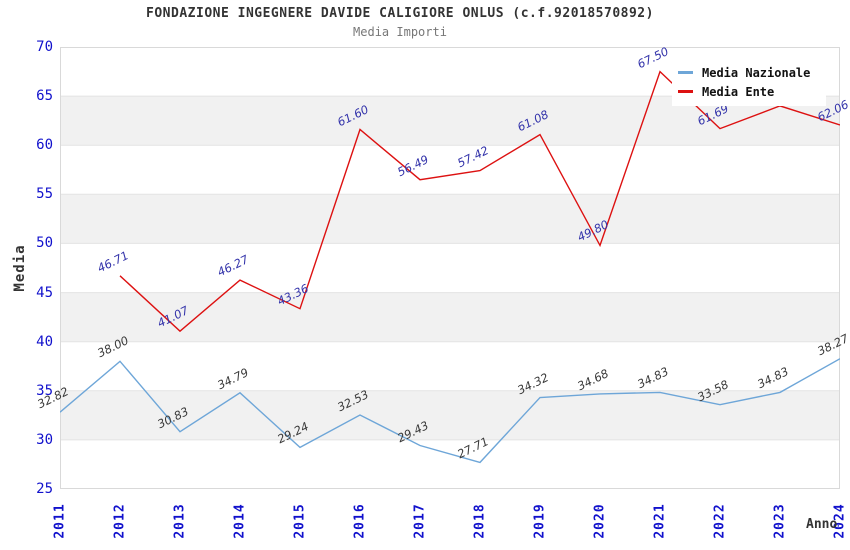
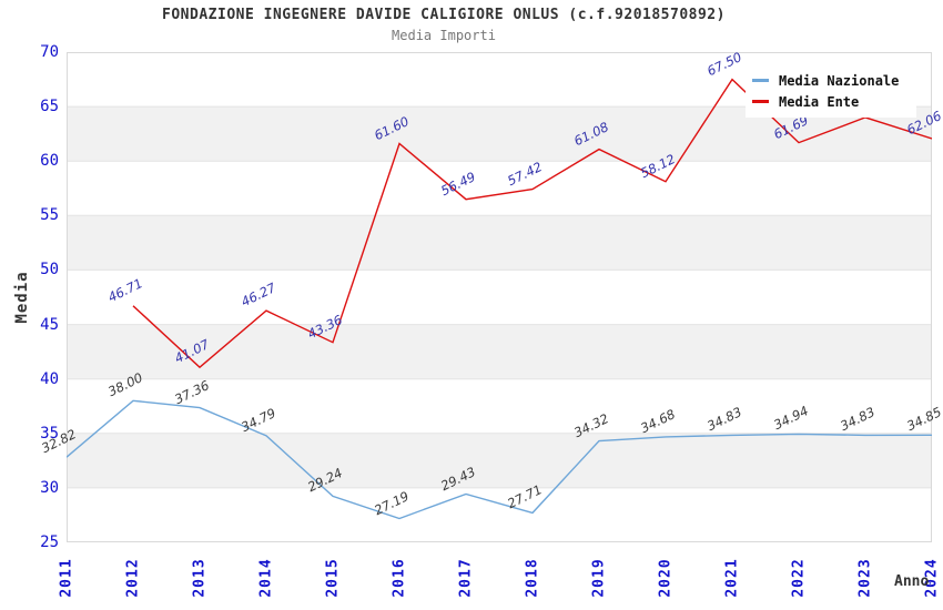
Media Nazionale/2013: 30.83 -> 37.36
Media Nazionale/2016: 32.53 -> 27.19
Media Ente/2020: 49.80 -> 58.12
Media Nazionale/2022: 33.58 -> 34.94
Media Nazionale/2024: 38.27 -> 34.85
